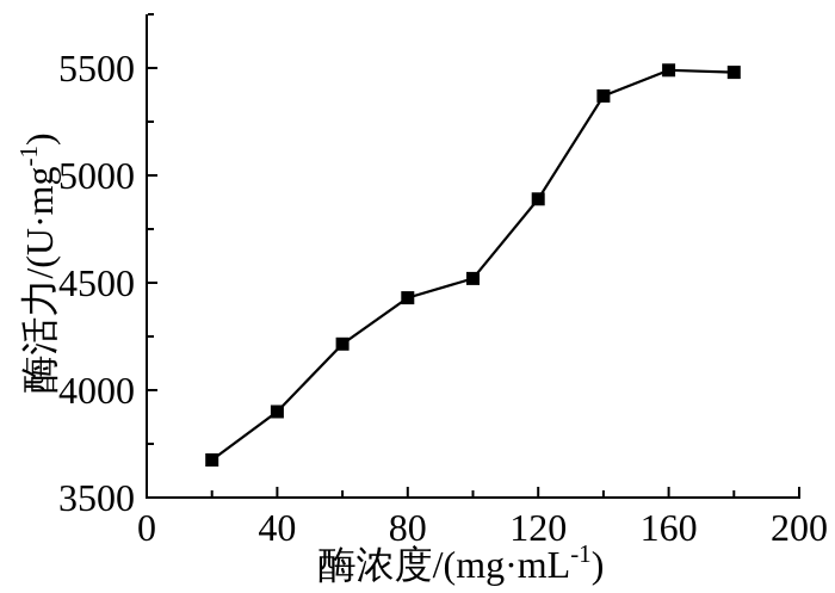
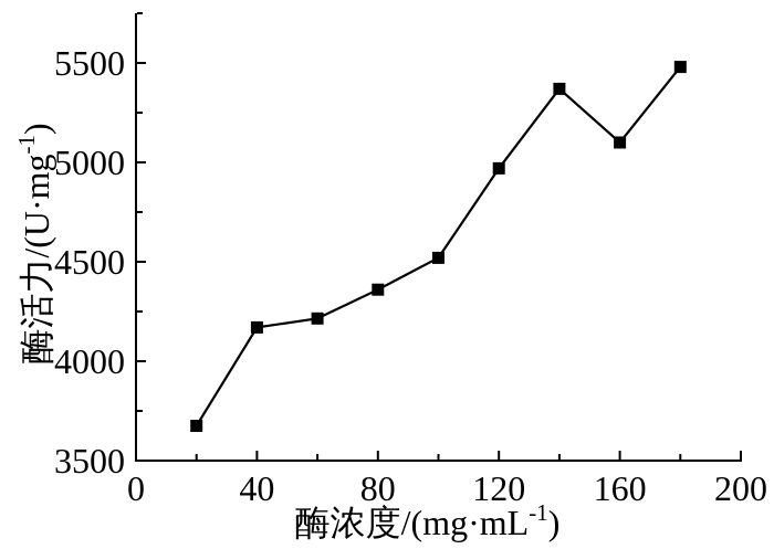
40: 3900 -> 4170
80: 4430 -> 4360
120: 4890 -> 4970
160: 5490 -> 5100
